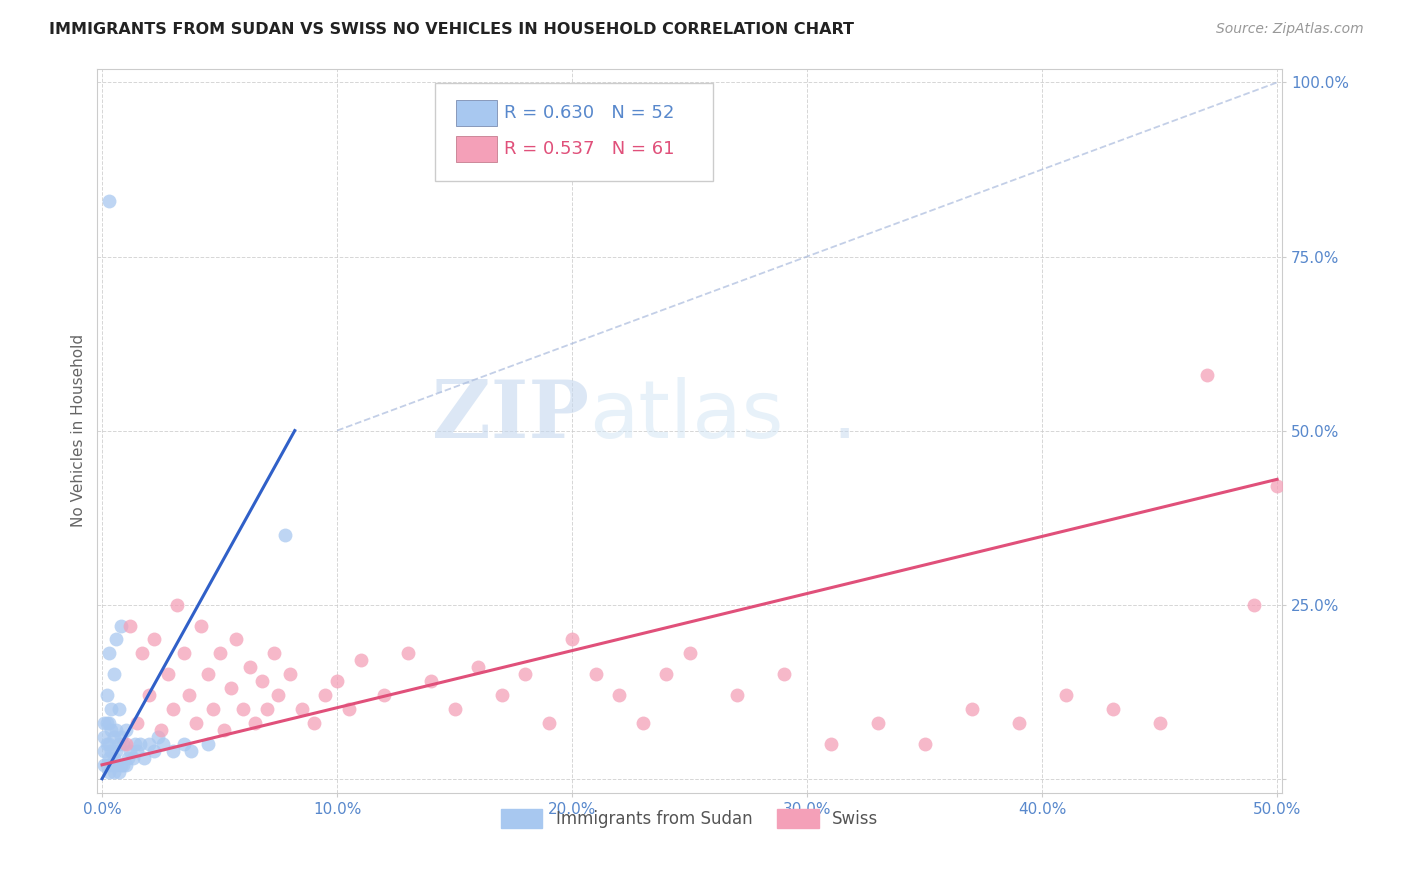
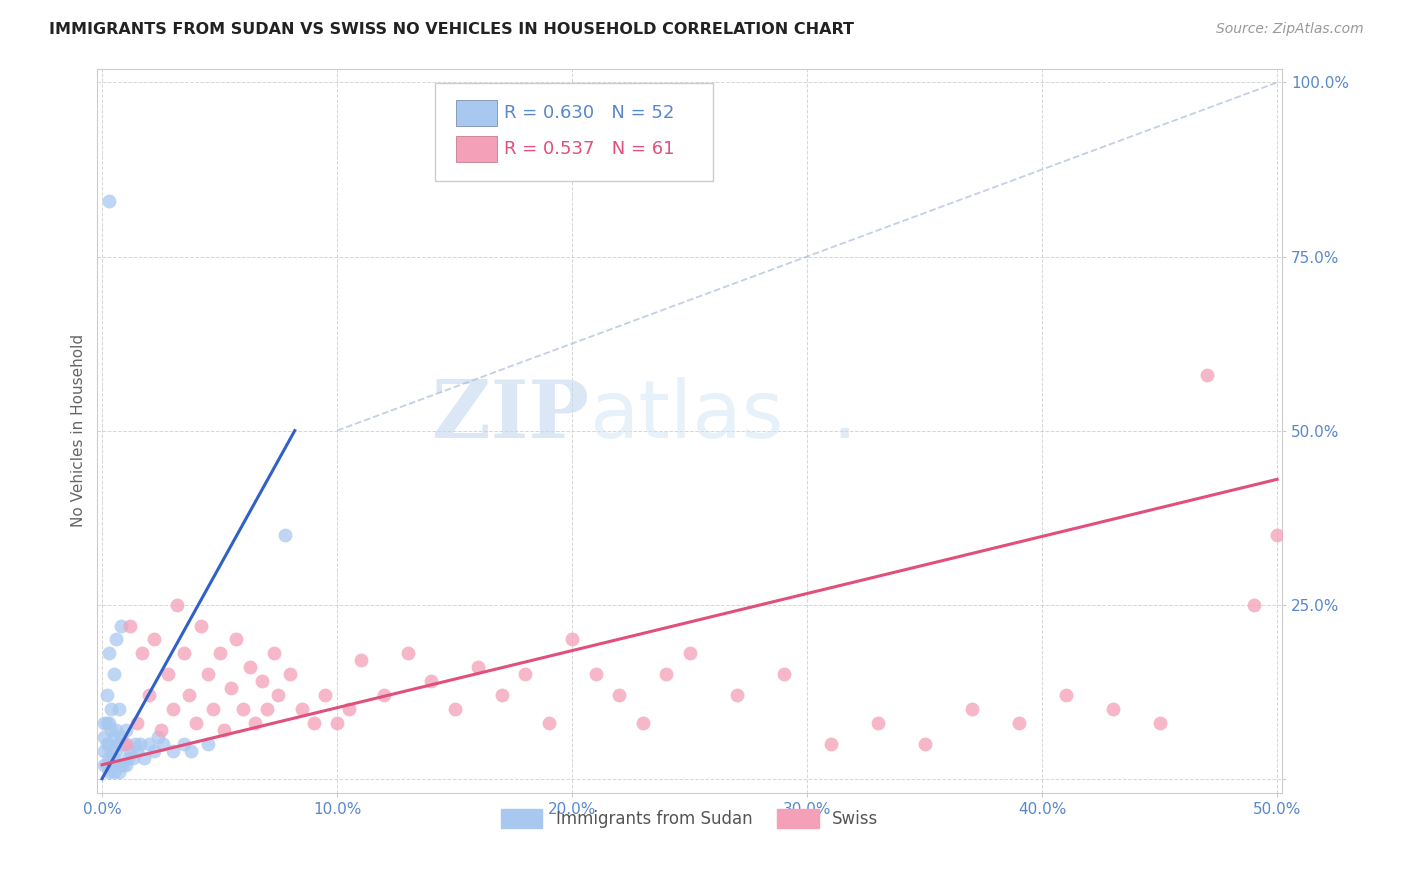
Swiss/10.0%: 14% -> 8%
Swiss/50.0%: 42% -> 35%
